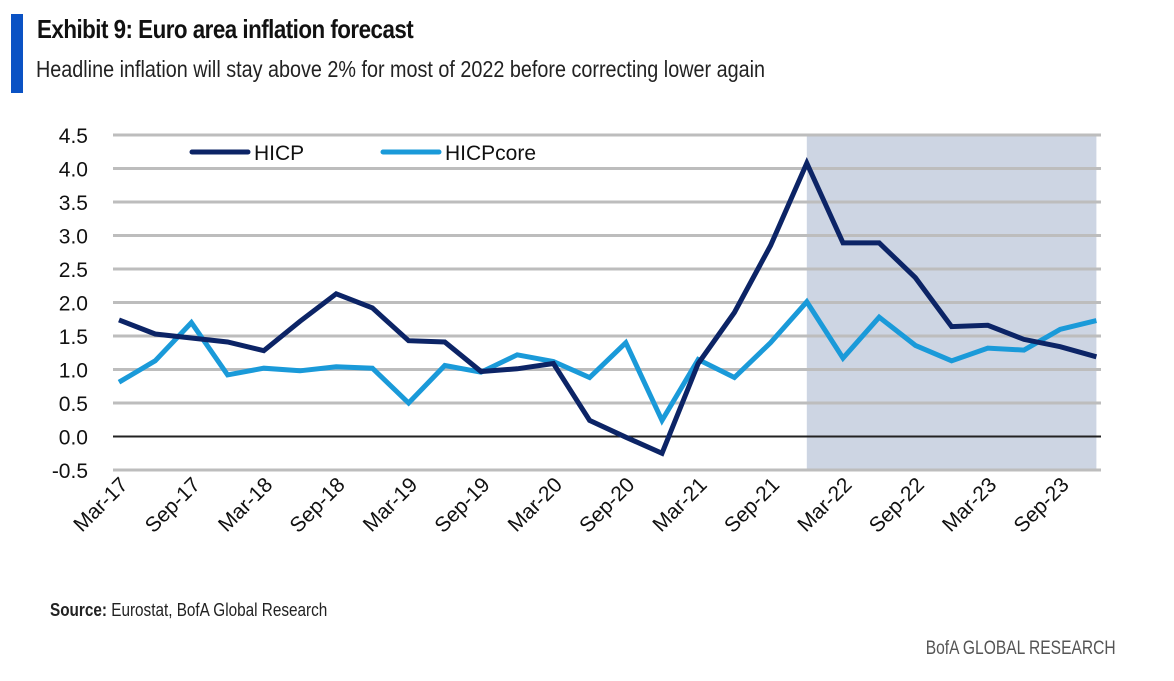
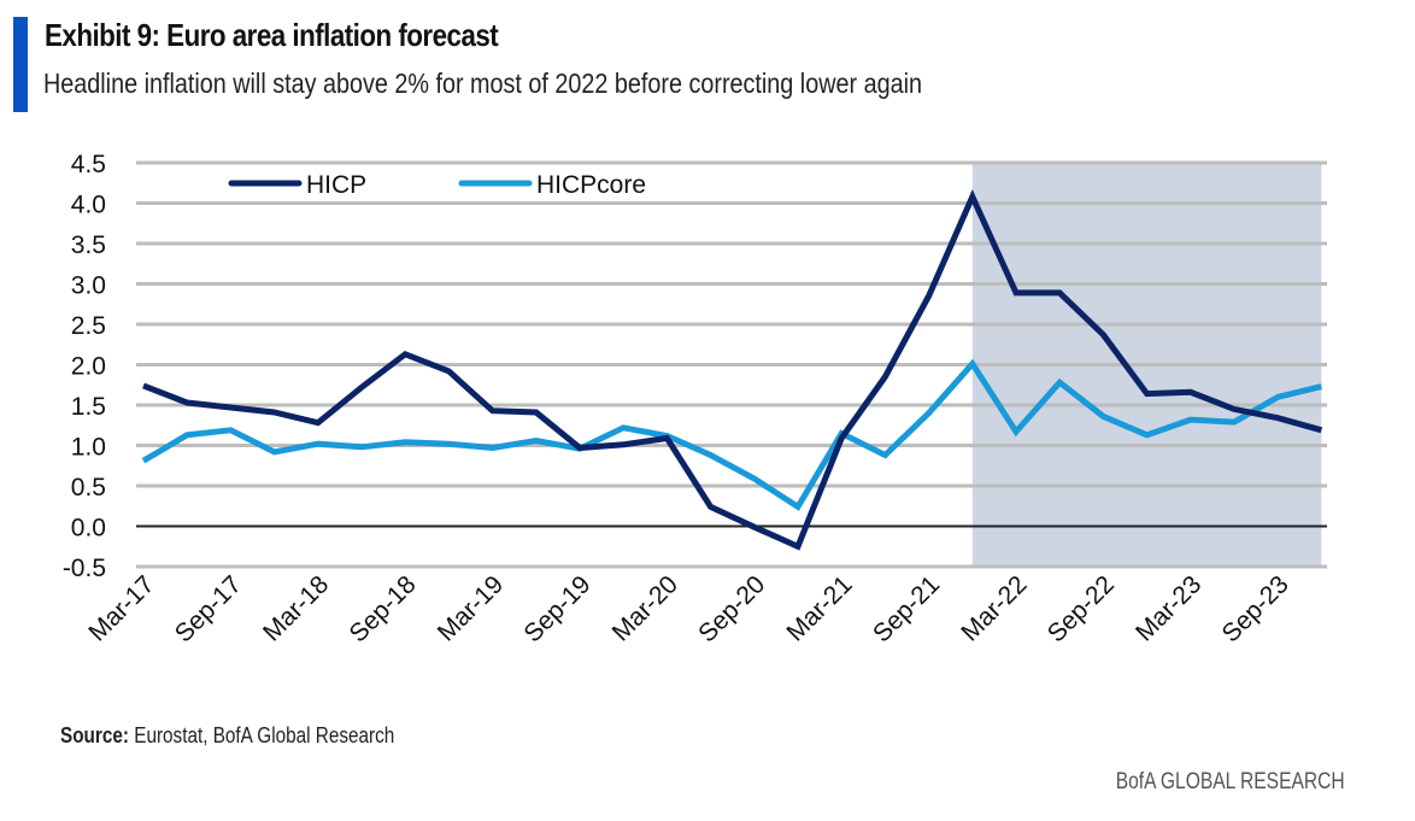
HICPcore/Sep-17: 1.7 -> 1.2
HICPcore/Mar-19: 0.5 -> 1.0
HICPcore/Sep-20: 1.4 -> 0.6
